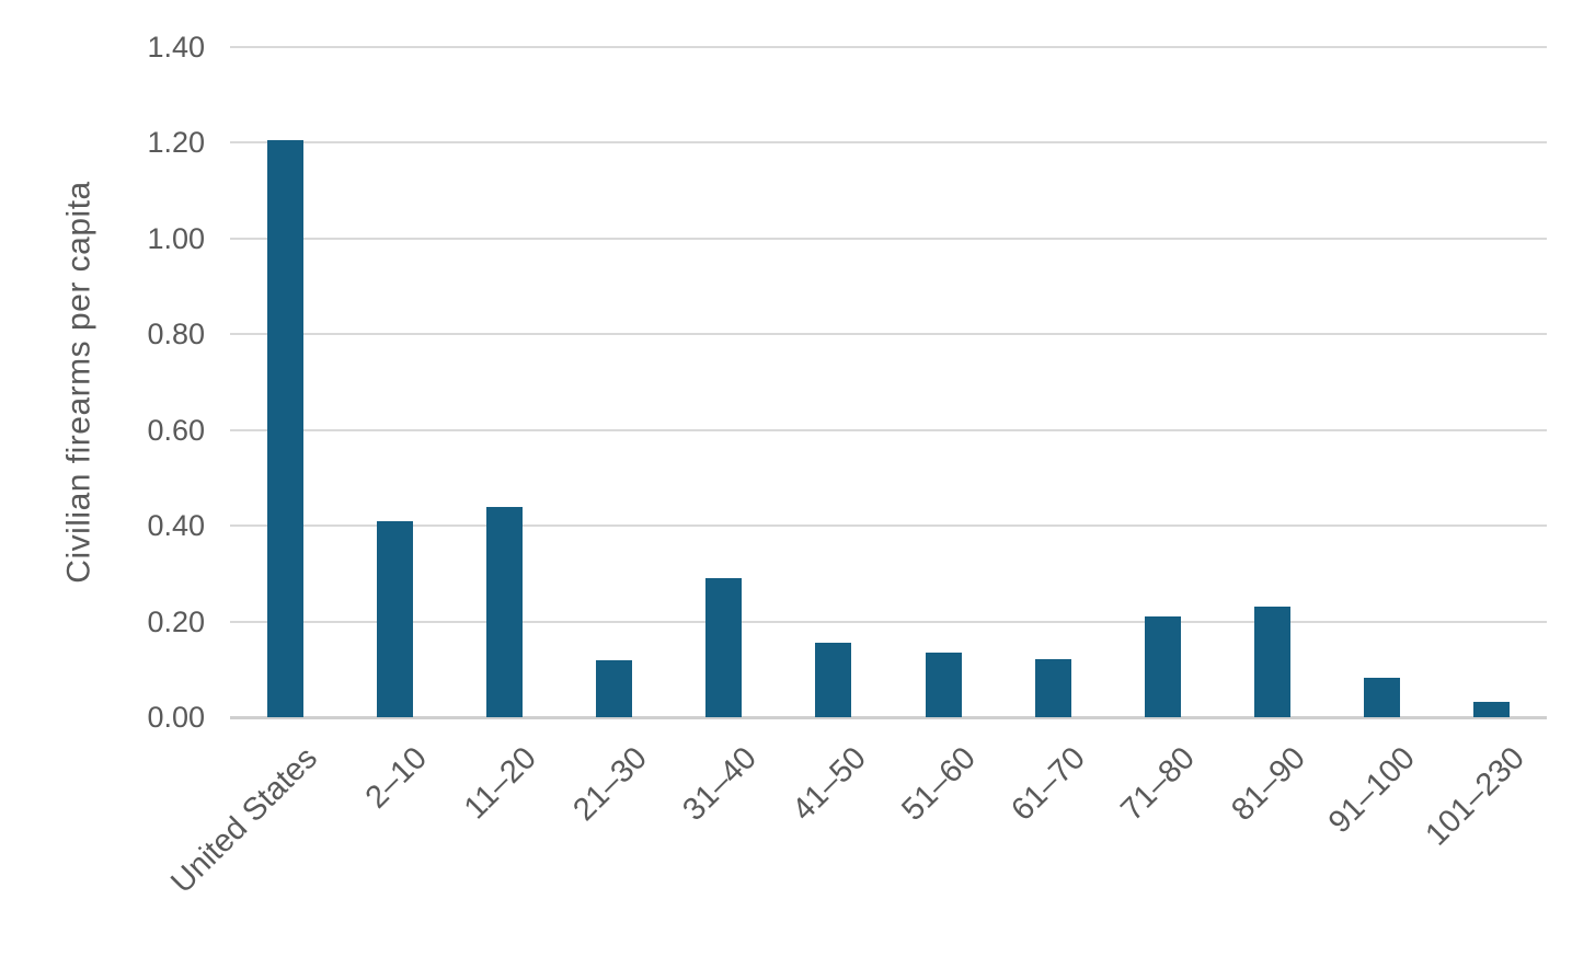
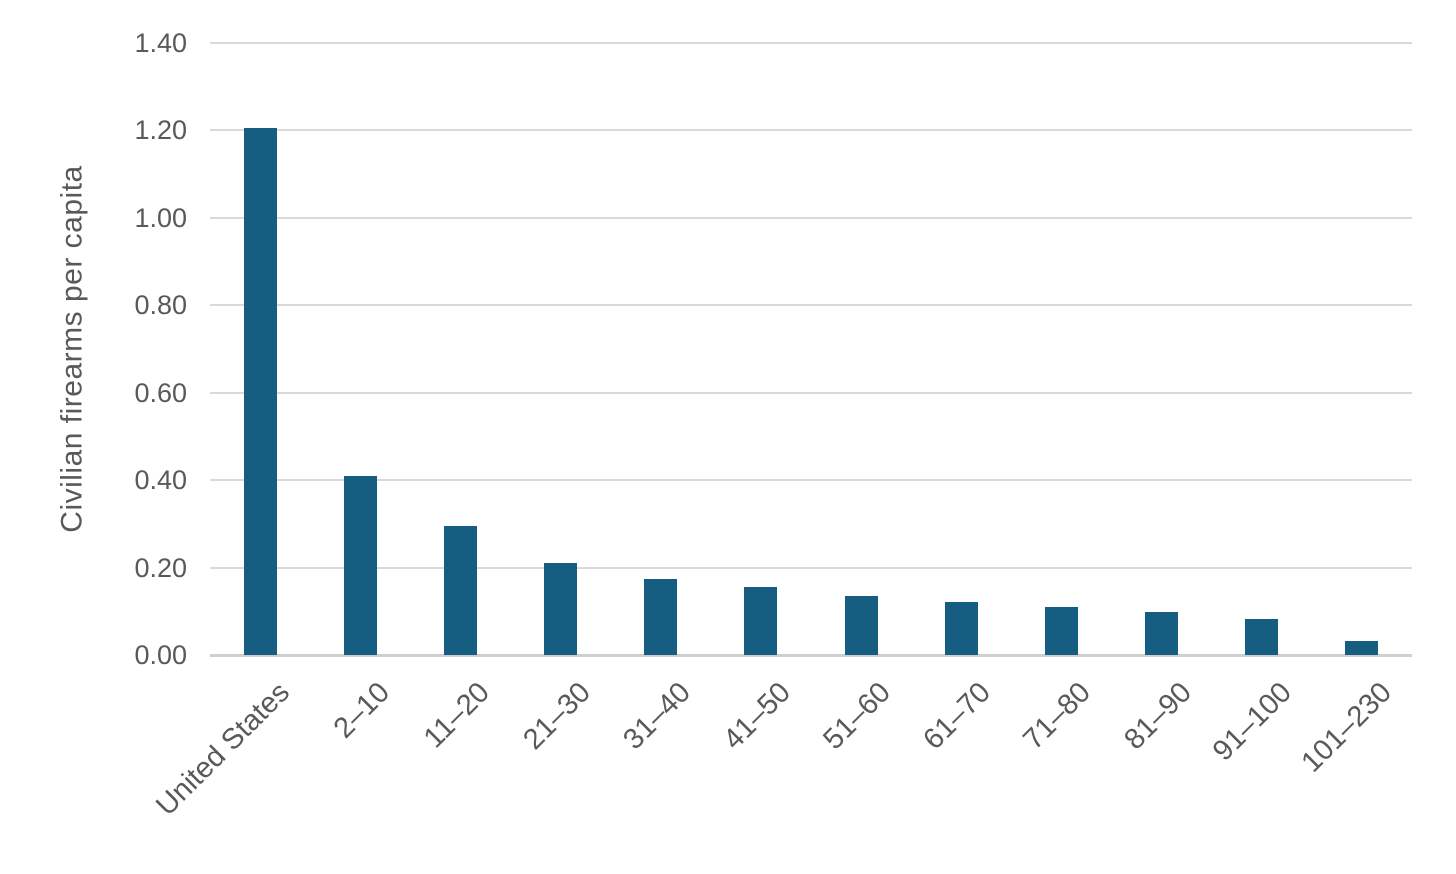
11–20: 0.44 -> 0.29
21–30: 0.12 -> 0.21
31–40: 0.29 -> 0.17
71–80: 0.21 -> 0.11
81–90: 0.23 -> 0.10
